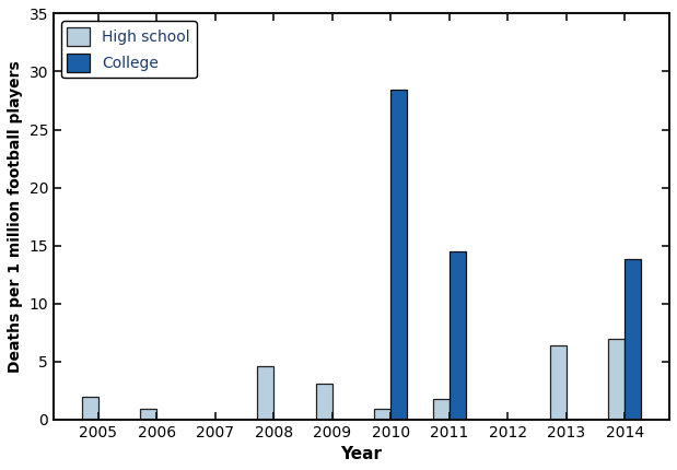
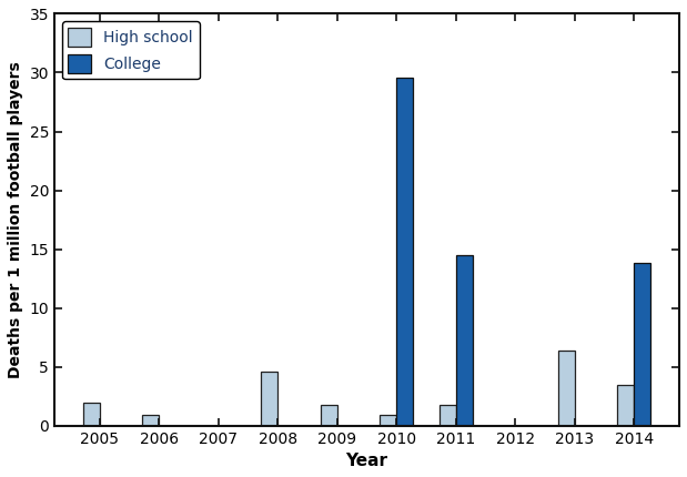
High school/2009: 3.1 -> 1.8
College/2010: 28.4 -> 29.6
High school/2014: 6.9 -> 3.5
